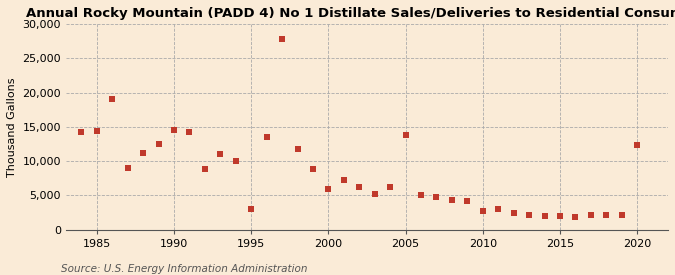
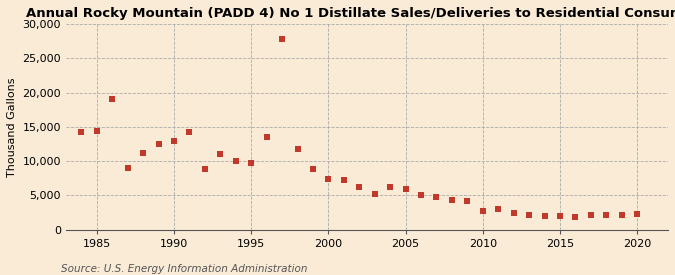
1990: 14,600 -> 13,000
1995: 3,000 -> 9,800
2000: 6,000 -> 7,400
2005: 13,800 -> 5,900
2020: 12,400 -> 2,300
